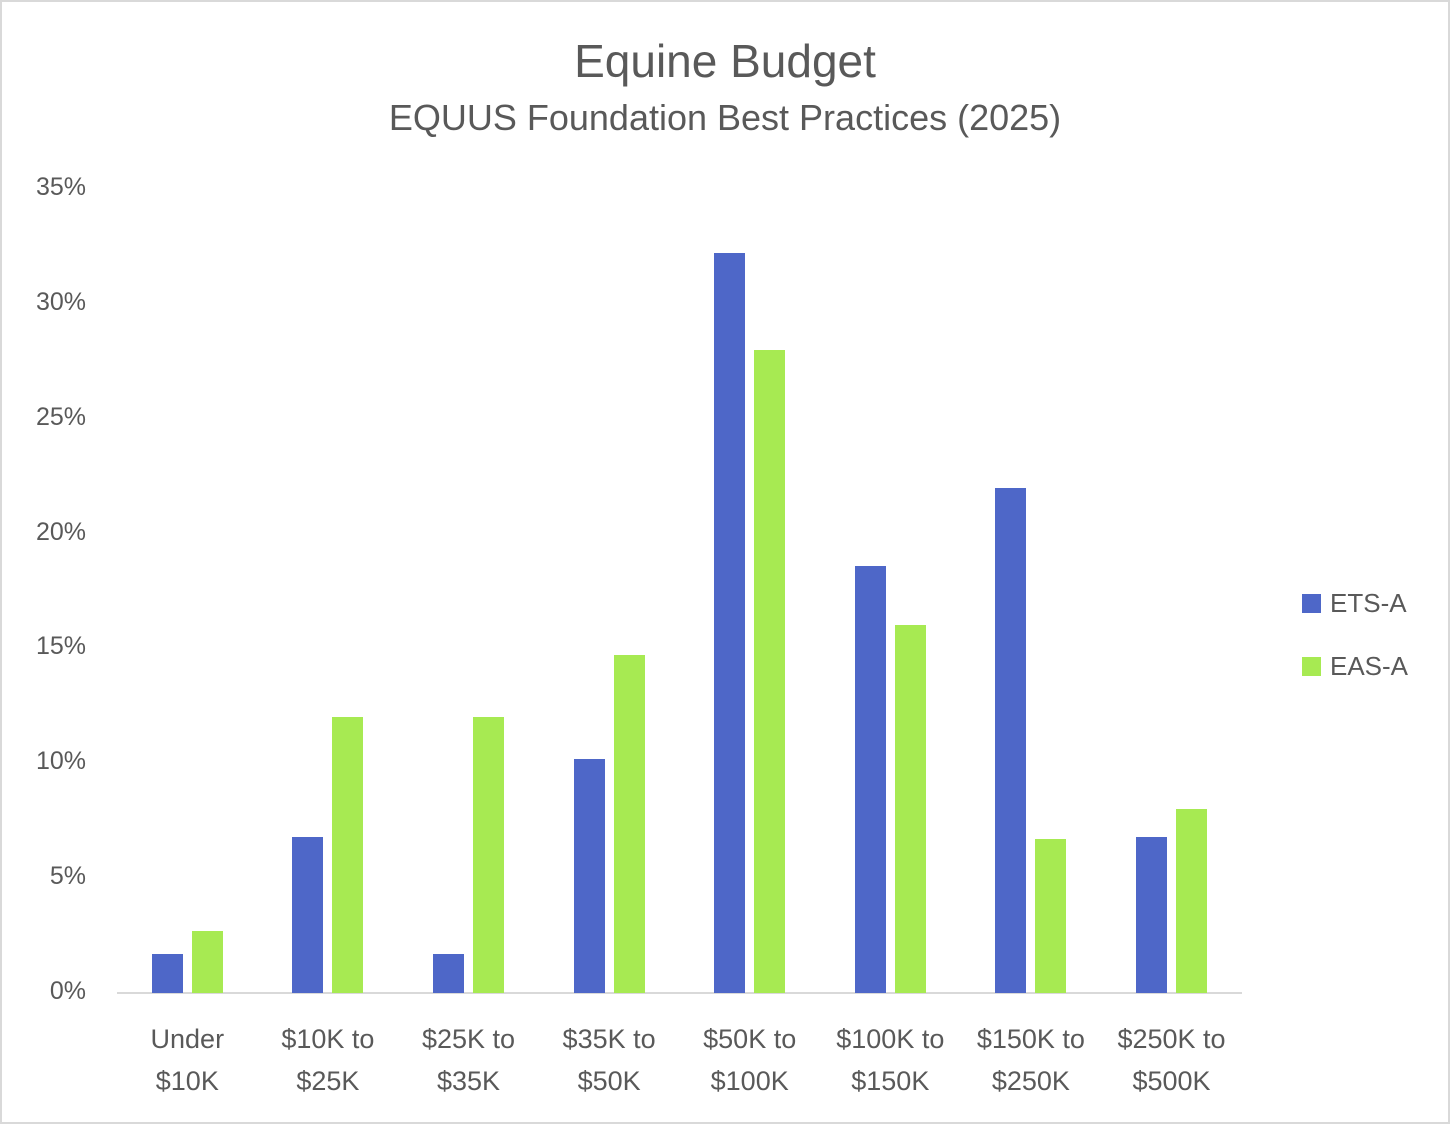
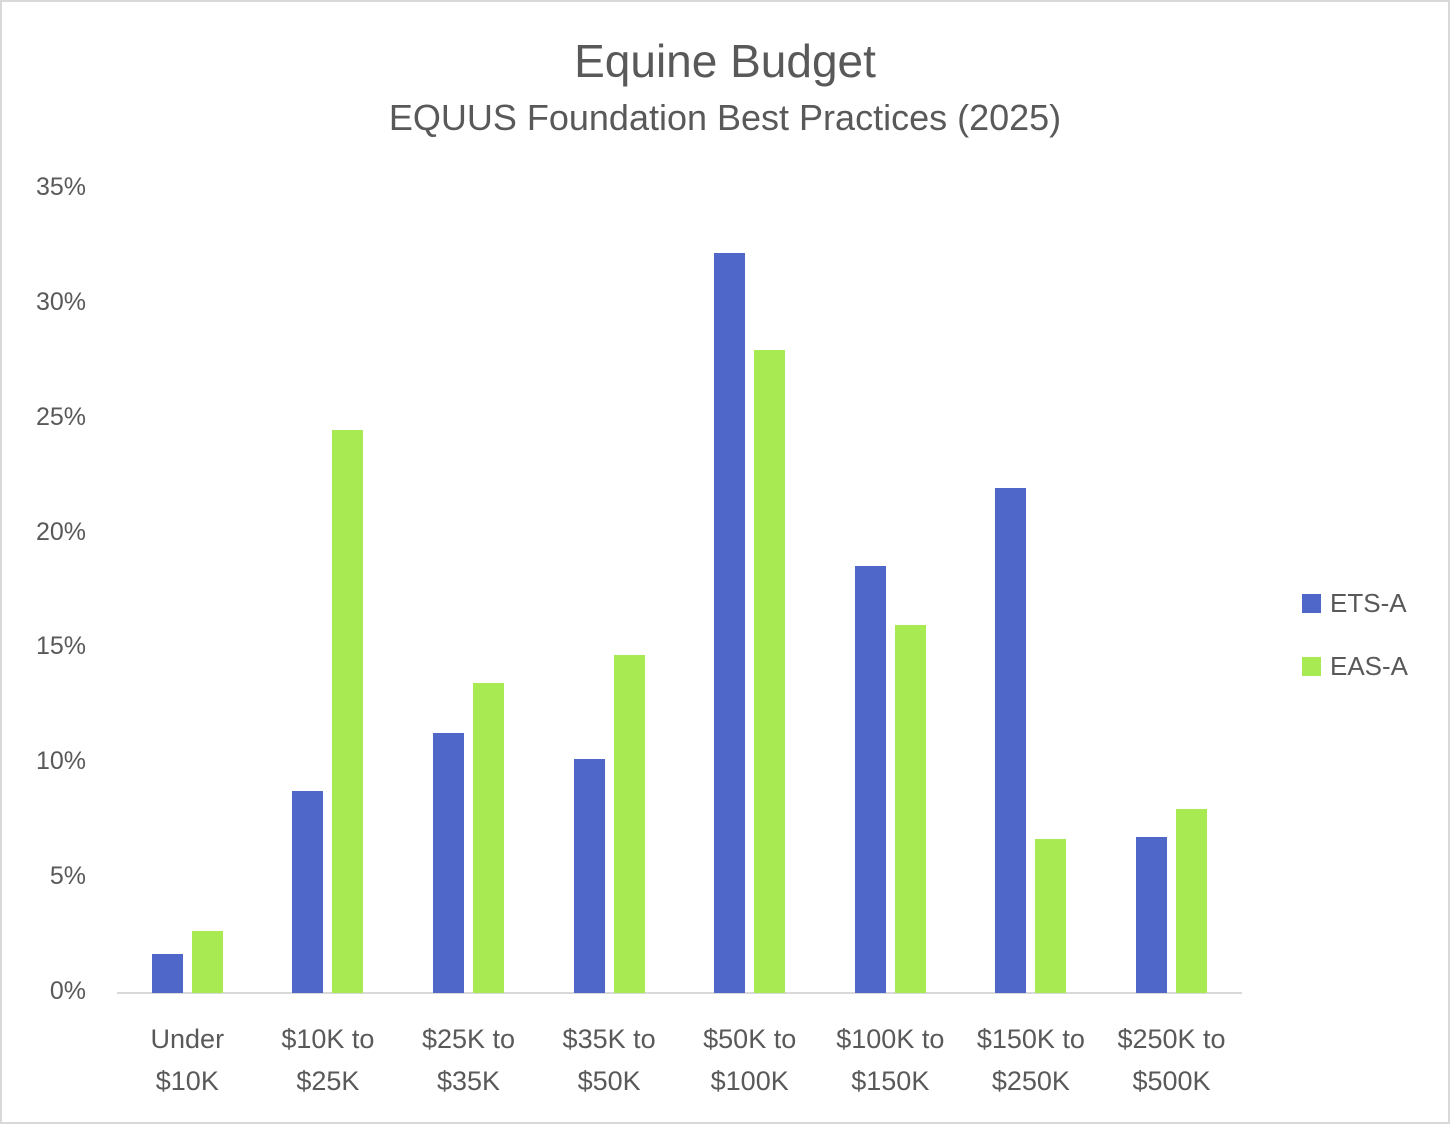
ETS-A/$10K to $25K: 6.8% -> 8.8%
EAS-A/$10K to $25K: 12.0% -> 24.5%
ETS-A/$25K to $35K: 1.7% -> 11.3%
EAS-A/$25K to $35K: 12.0% -> 13.5%
